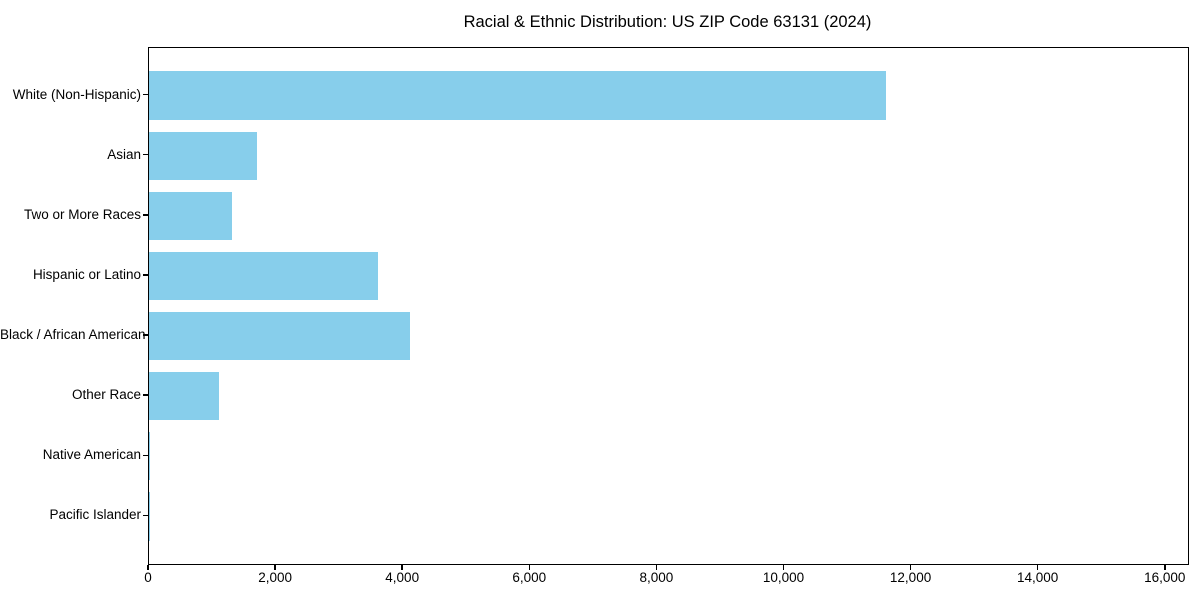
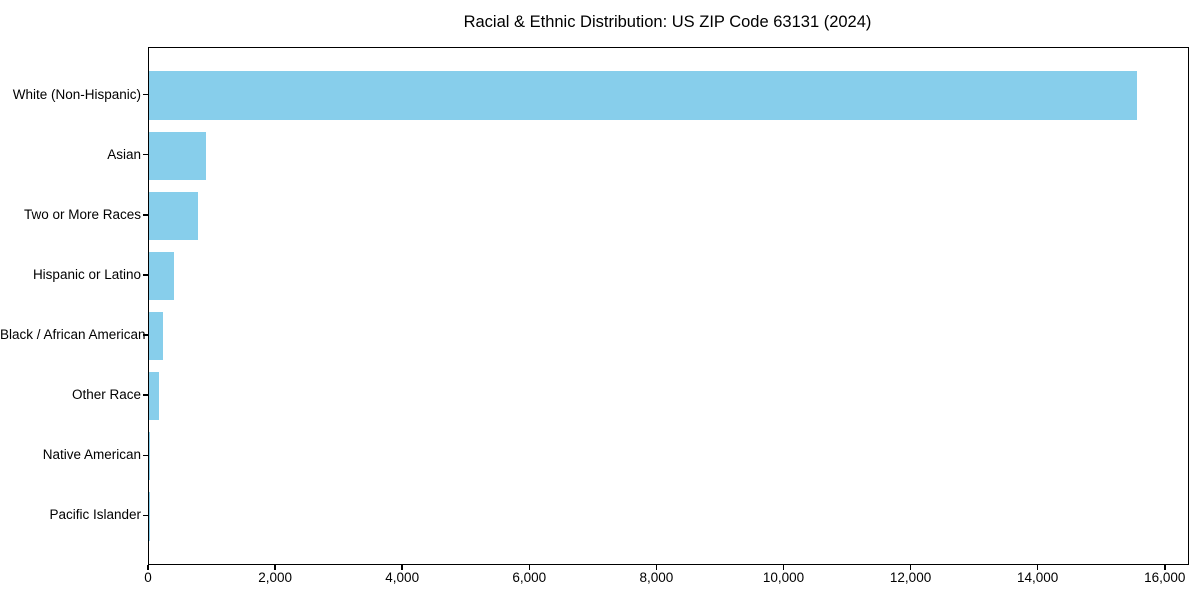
White (Non-Hispanic): 11600 -> 15500
Asian: 1700 -> 900
Two or More Races: 1300 -> 800
Hispanic or Latino: 3600 -> 400
Black / African American: 4100 -> 200
Other Race: 1100 -> 200
